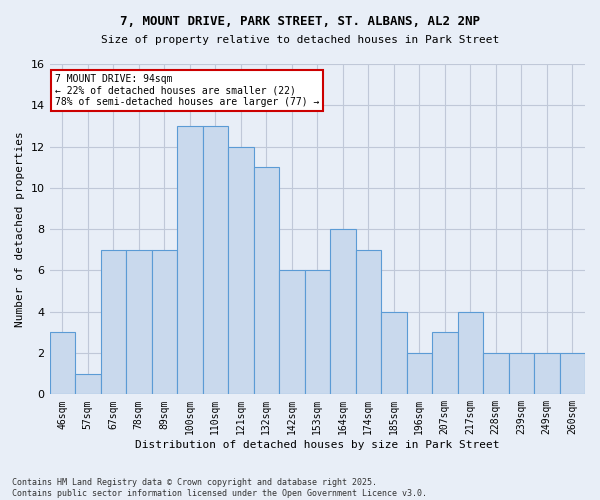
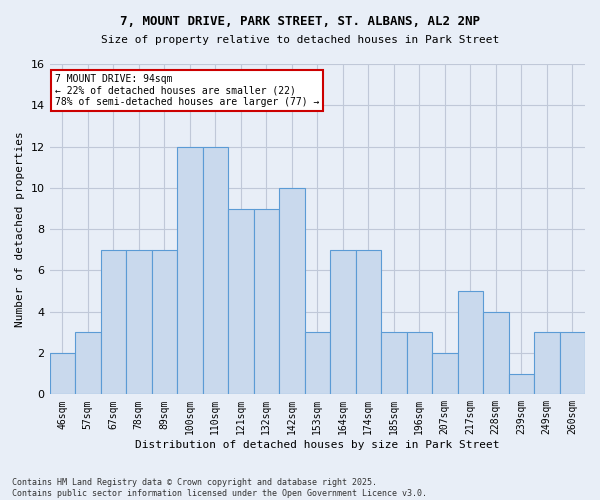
46sqm: 3 -> 2
57sqm: 1 -> 3
100sqm: 13 -> 12
110sqm: 13 -> 12
121sqm: 12 -> 9
132sqm: 11 -> 9
142sqm: 6 -> 10
153sqm: 6 -> 3
164sqm: 8 -> 7
185sqm: 4 -> 3
196sqm: 2 -> 3
207sqm: 3 -> 2
217sqm: 4 -> 5
228sqm: 2 -> 4
239sqm: 2 -> 1
249sqm: 2 -> 3
260sqm: 2 -> 3
